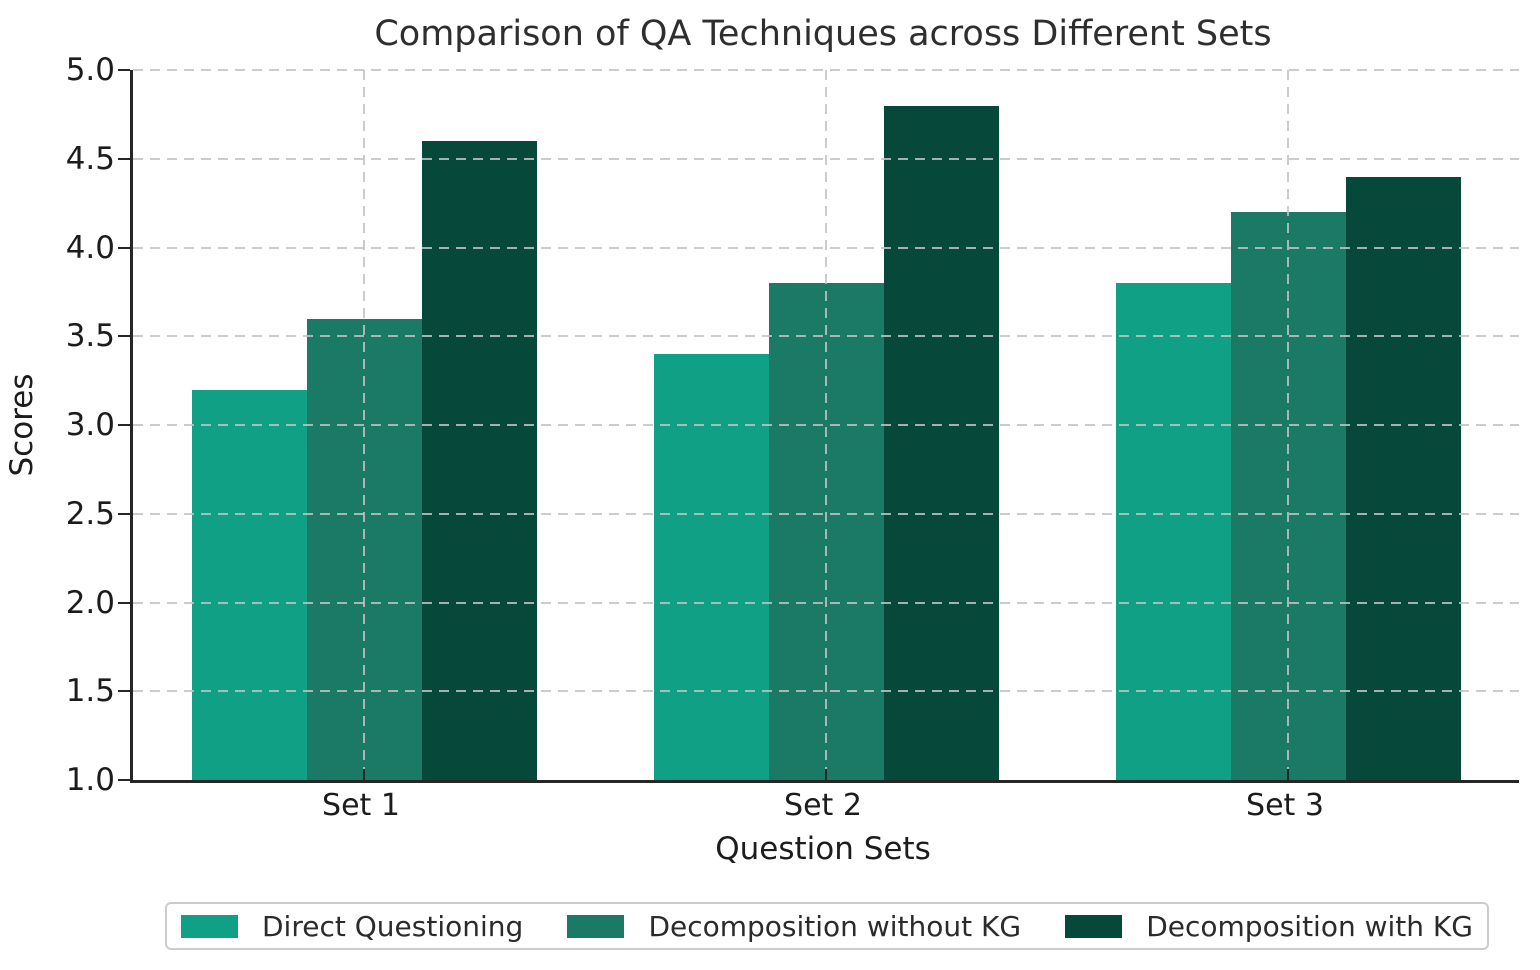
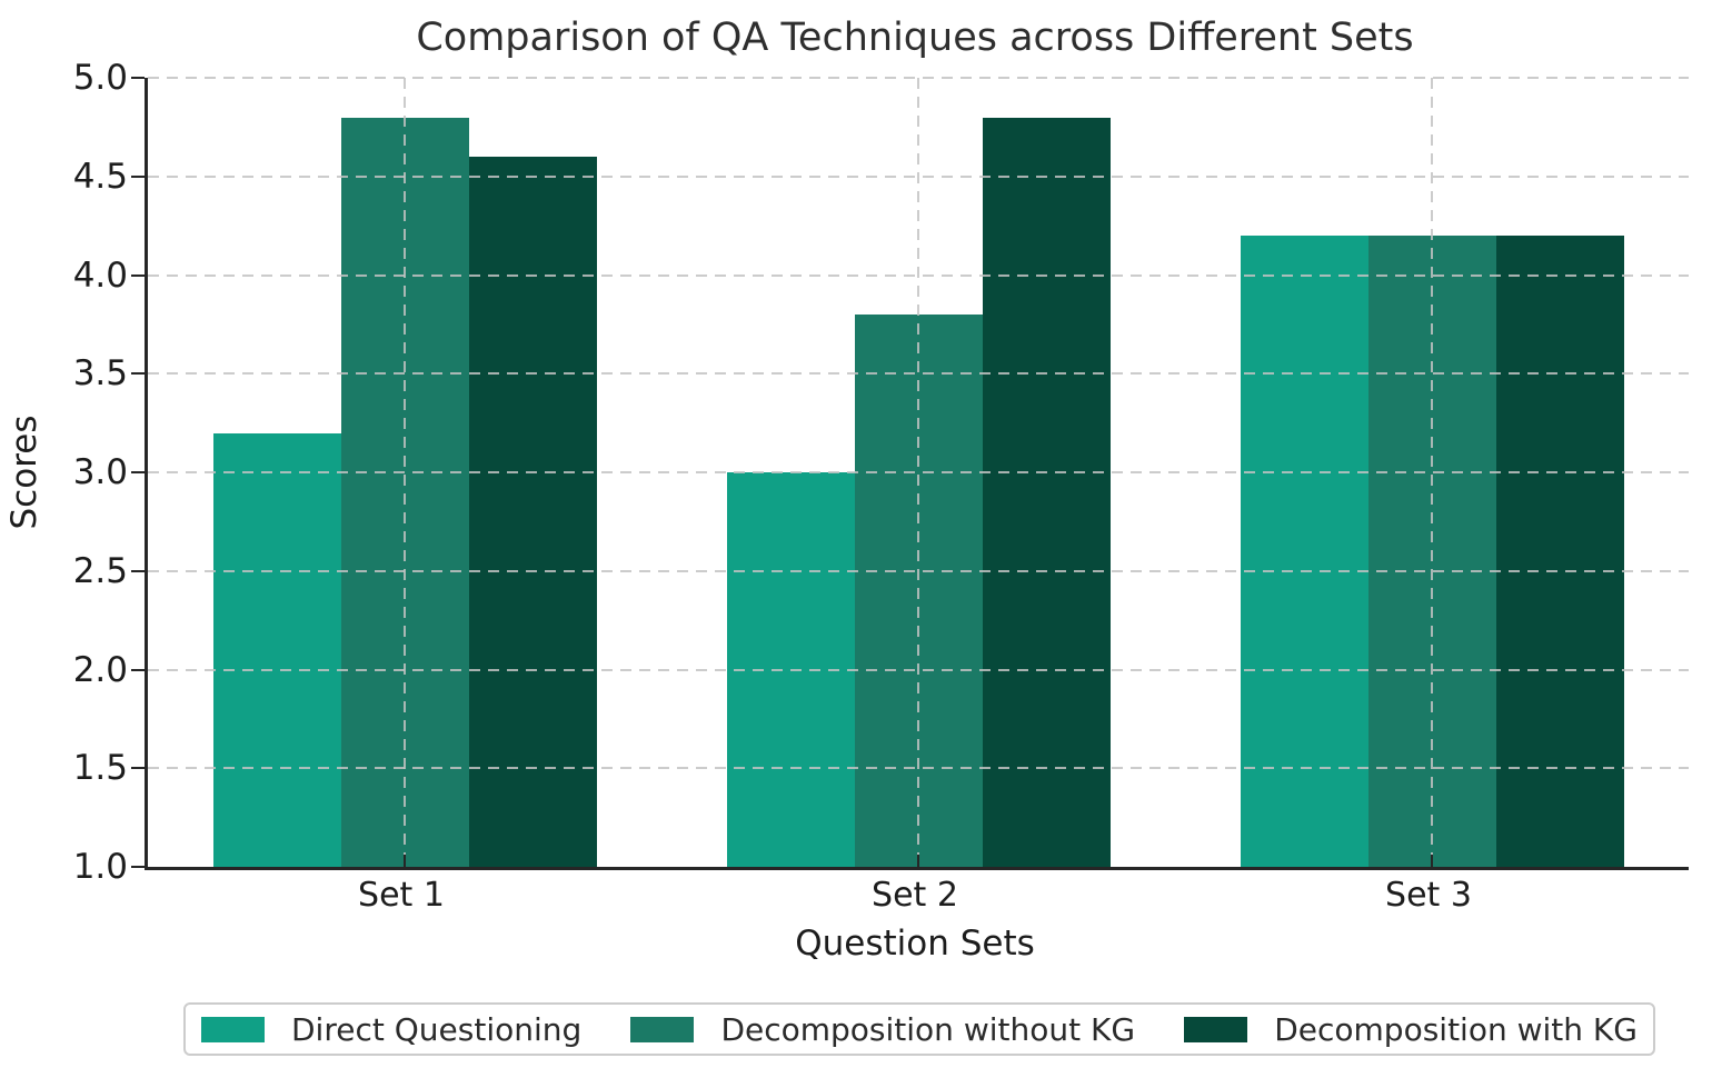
Decomposition without KG/Set 1: 3.6 -> 4.8
Direct Questioning/Set 2: 3.4 -> 3.0
Direct Questioning/Set 3: 3.8 -> 4.2
Decomposition with KG/Set 3: 4.4 -> 4.2
